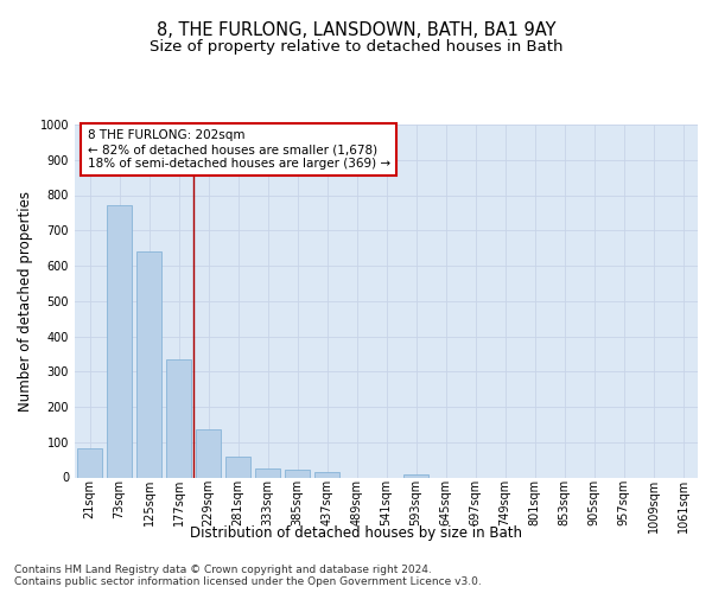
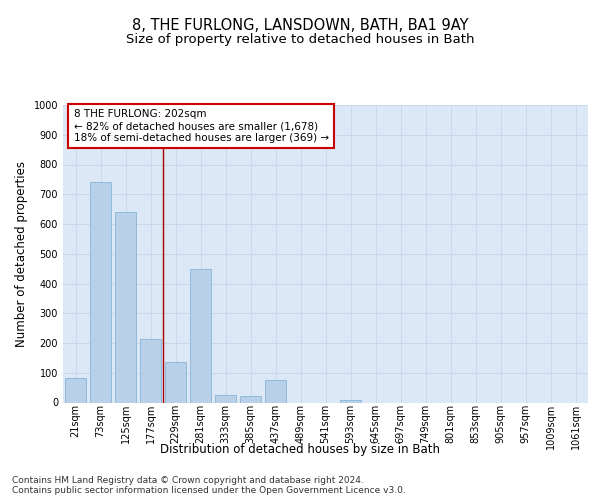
73sqm: 770 -> 740
177sqm: 333 -> 215
281sqm: 60 -> 450
437sqm: 16 -> 75
